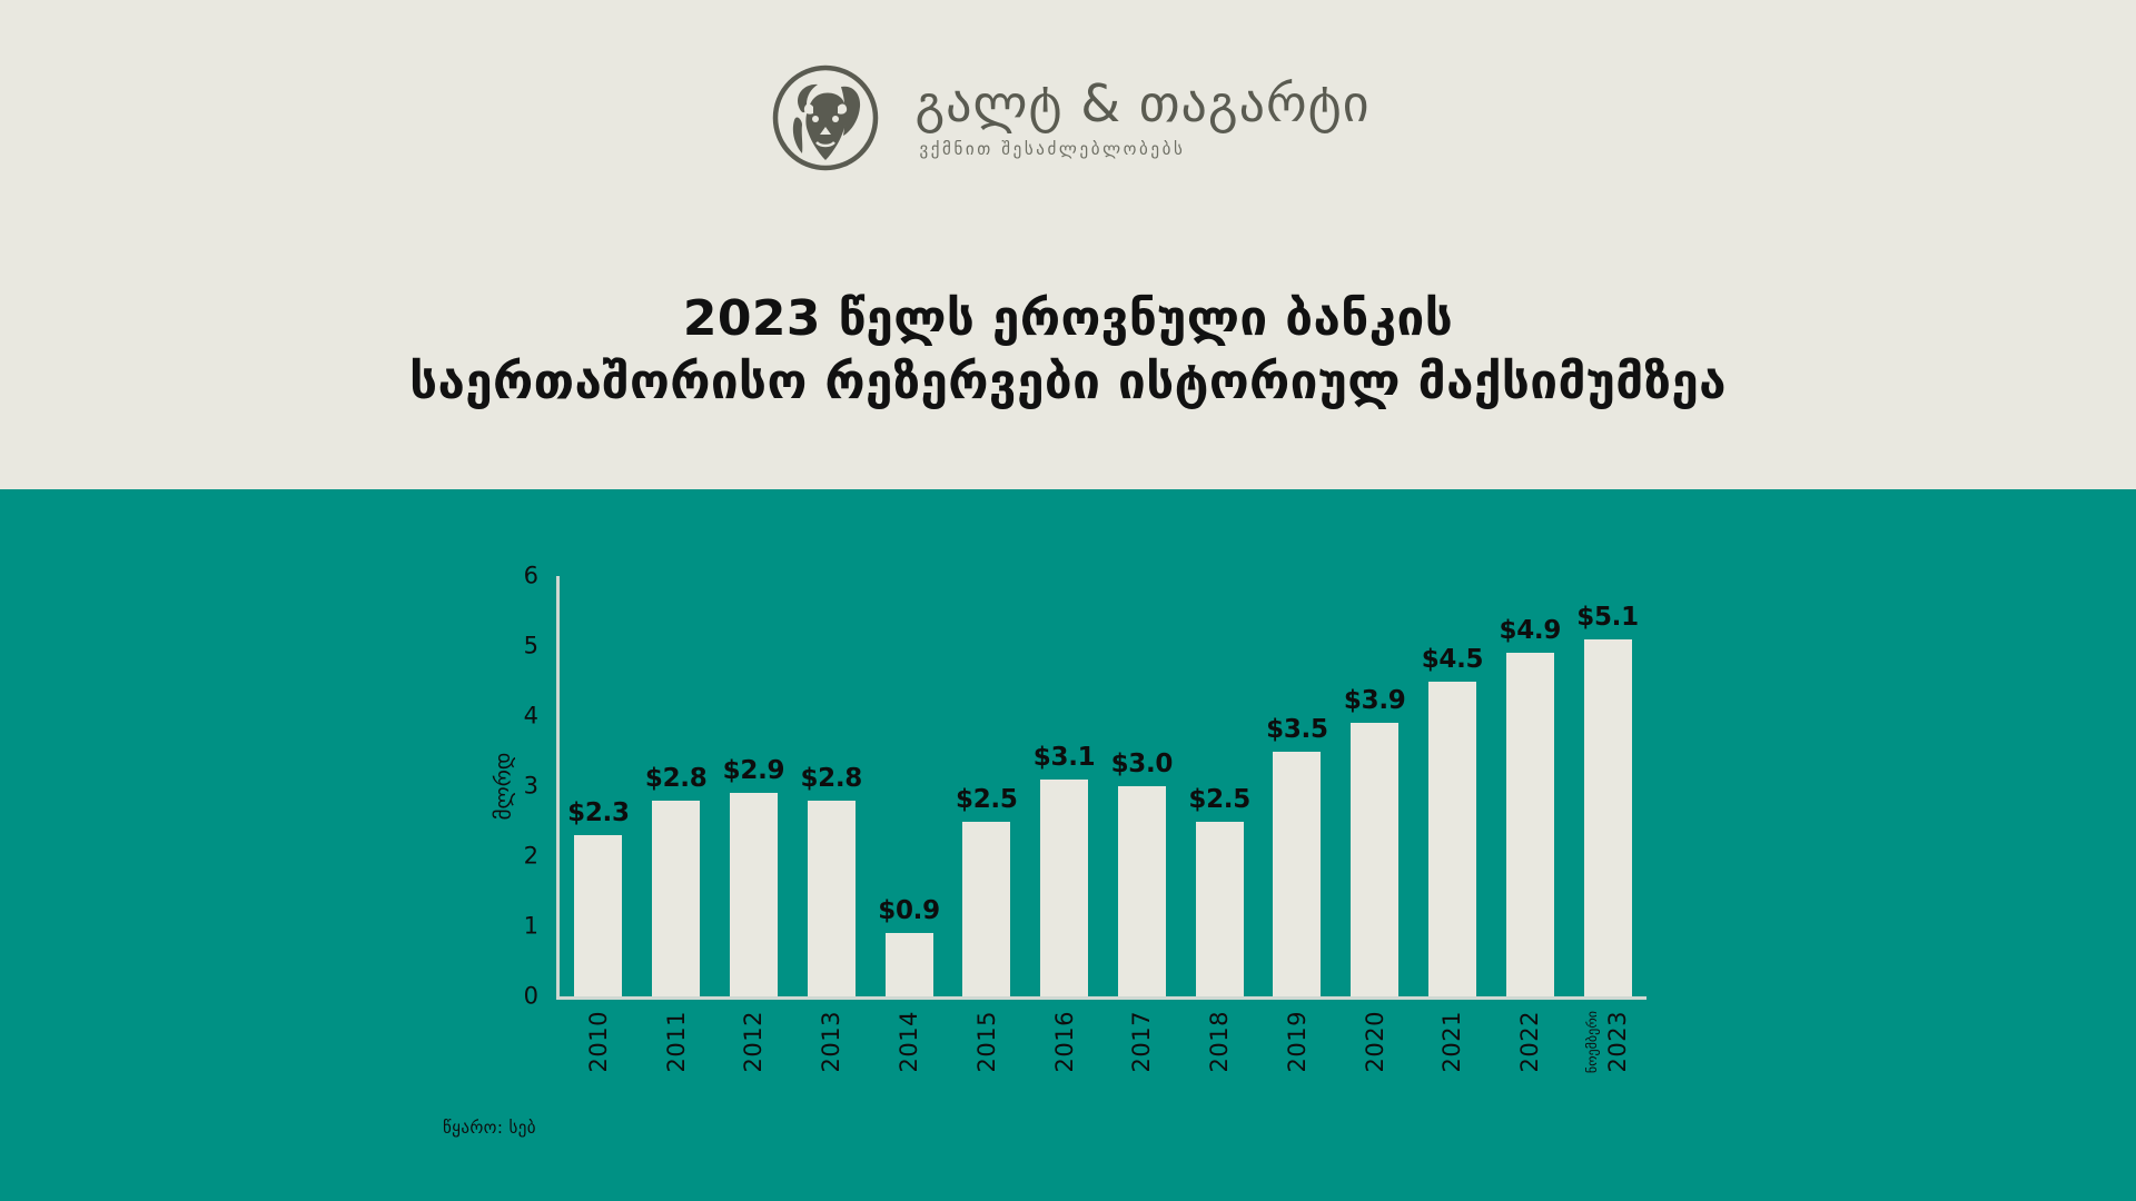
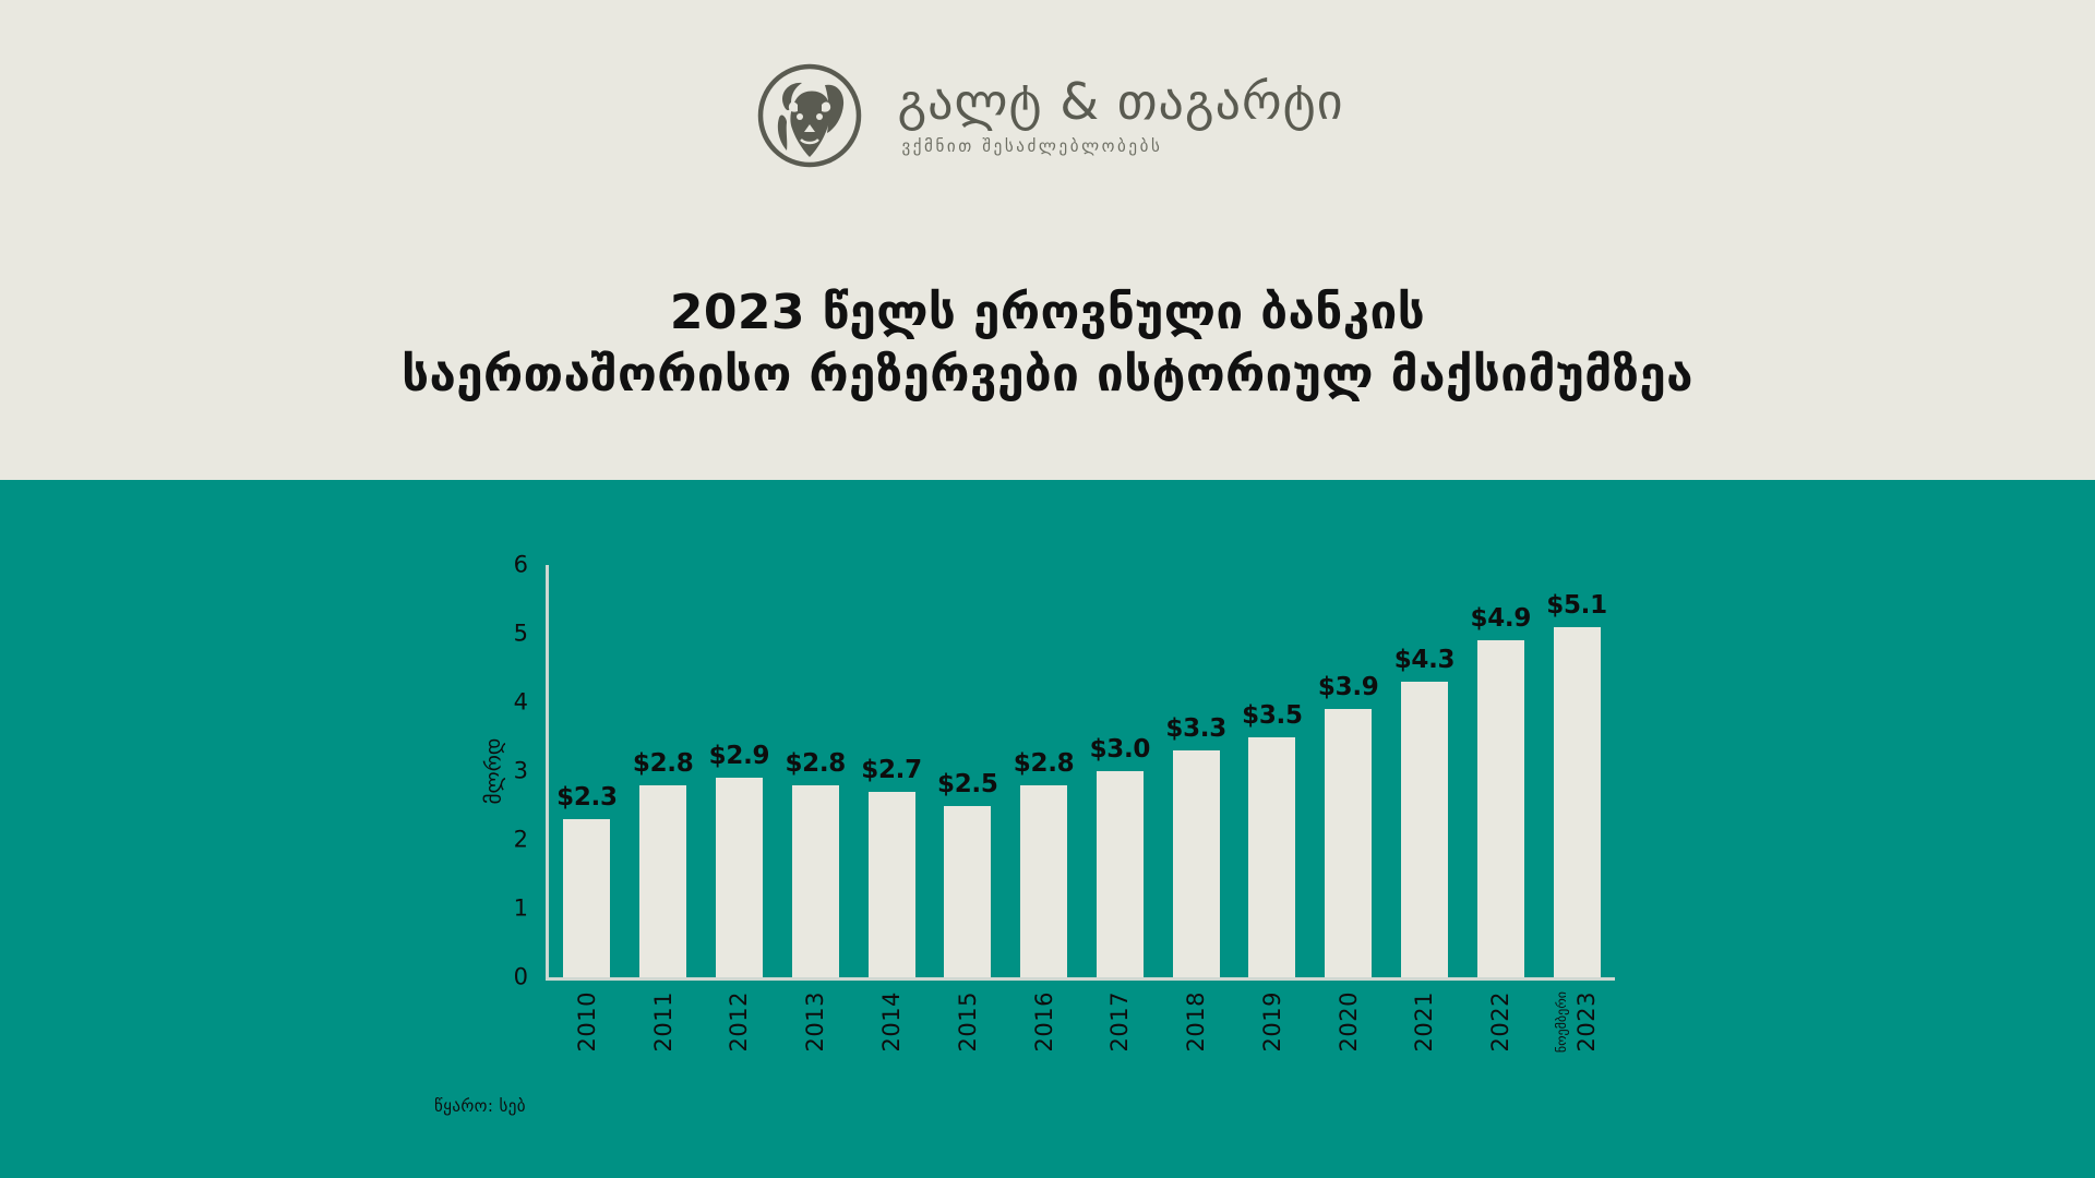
2014: $0.9 -> $2.7
2016: $3.1 -> $2.8
2018: $2.5 -> $3.3
2021: $4.5 -> $4.3
